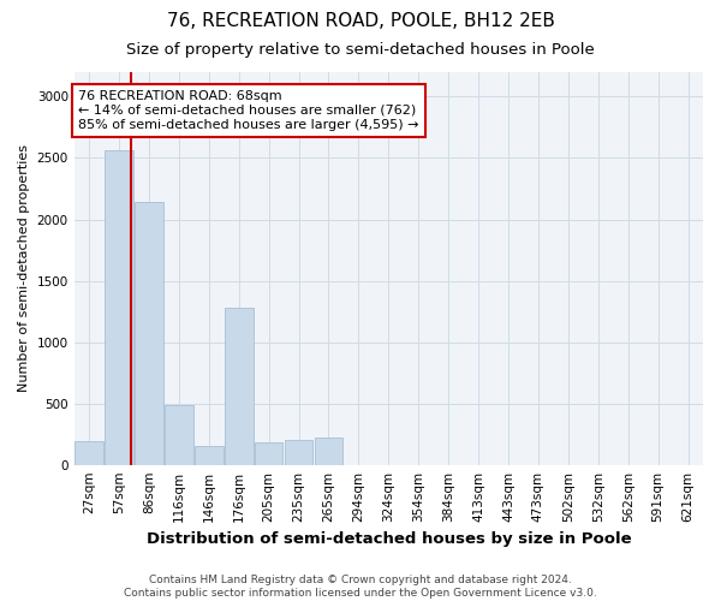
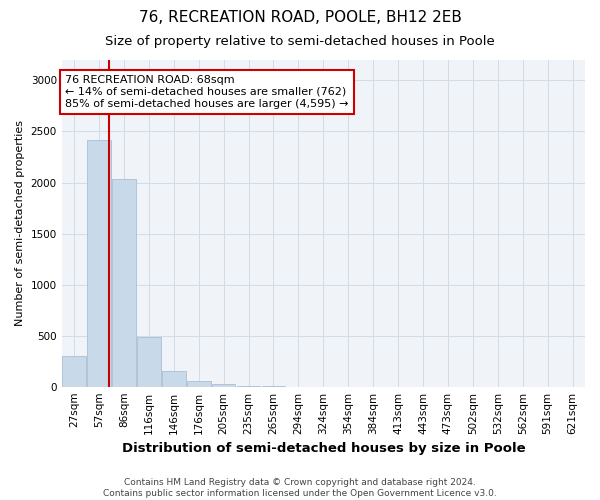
27sqm: 190 -> 300
57sqm: 2560 -> 2420
86sqm: 2140 -> 2030
176sqm: 1280 -> 60
205sqm: 180 -> 30
235sqm: 200 -> 10
265sqm: 220 -> 0
